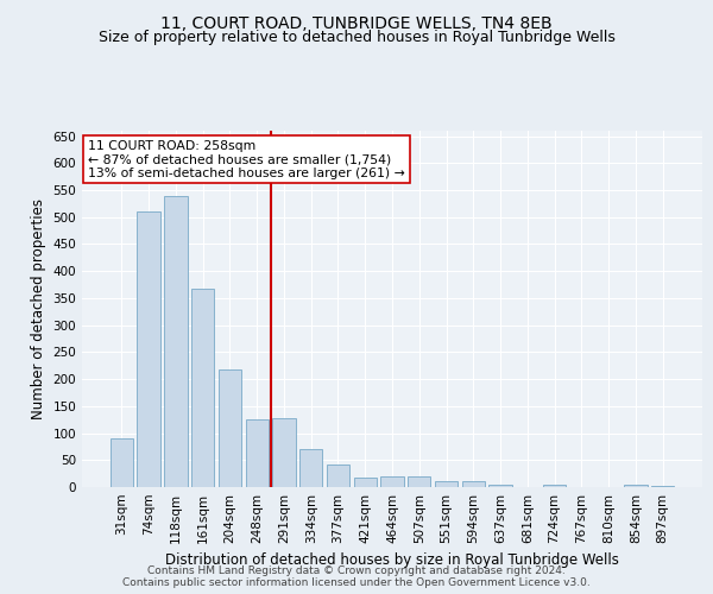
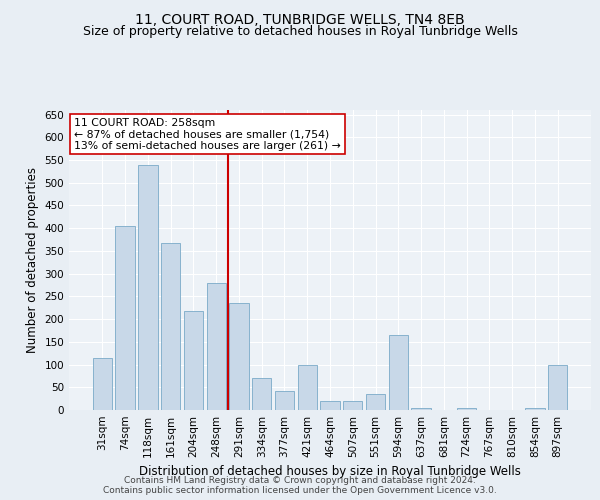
31sqm: 90 -> 115
74sqm: 510 -> 405
248sqm: 125 -> 280
291sqm: 127 -> 235
421sqm: 18 -> 100
551sqm: 12 -> 35
594sqm: 12 -> 165
897sqm: 3 -> 100
